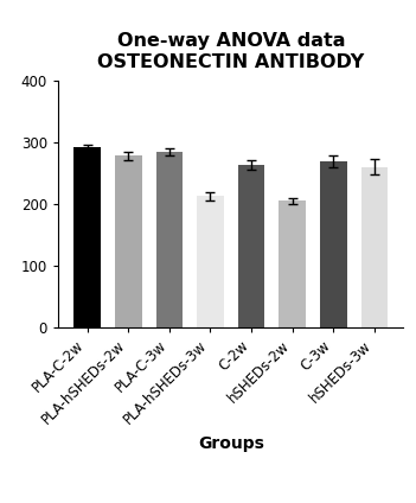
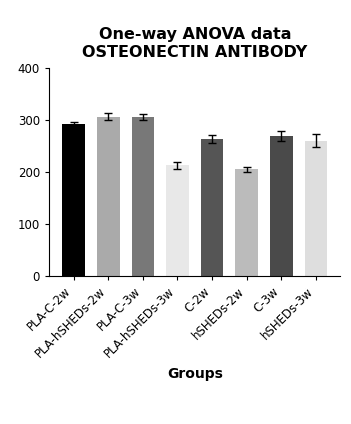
PLA-hSHEDs-2w: 278 -> 306
PLA-C-3w: 284 -> 306
